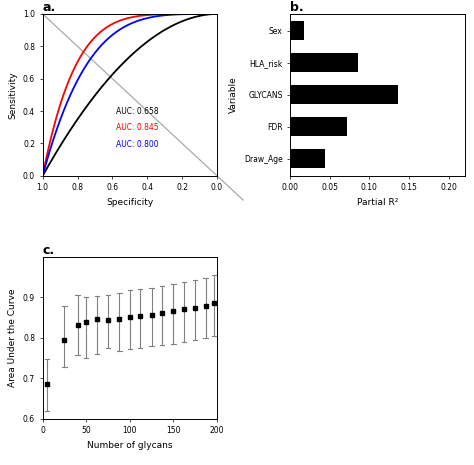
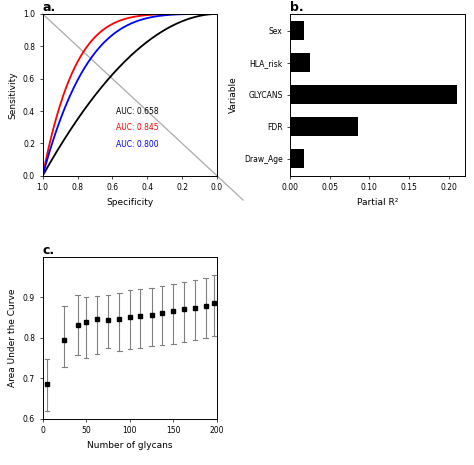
b./HLA_risk: 0.086 -> 0.025
b./GLYCANS: 0.136 -> 0.210
b./FDR: 0.072 -> 0.085
b./Draw_Age: 0.044 -> 0.018
